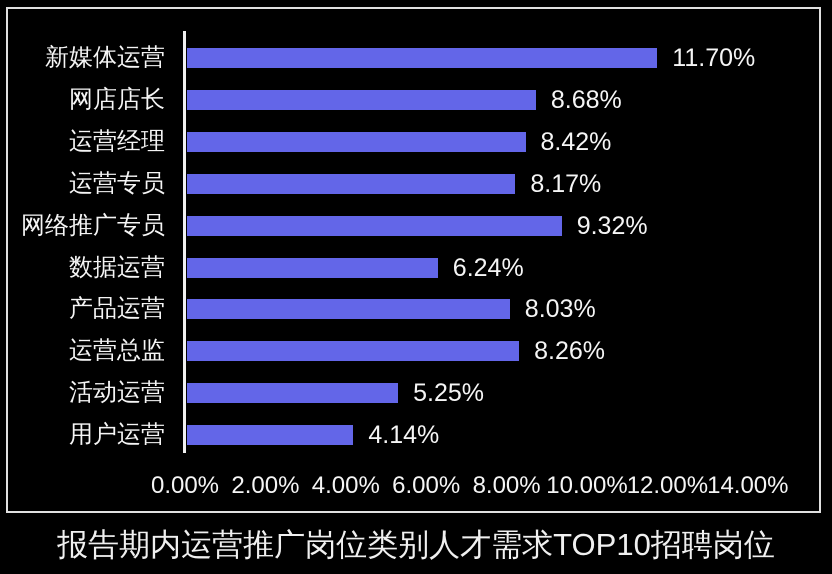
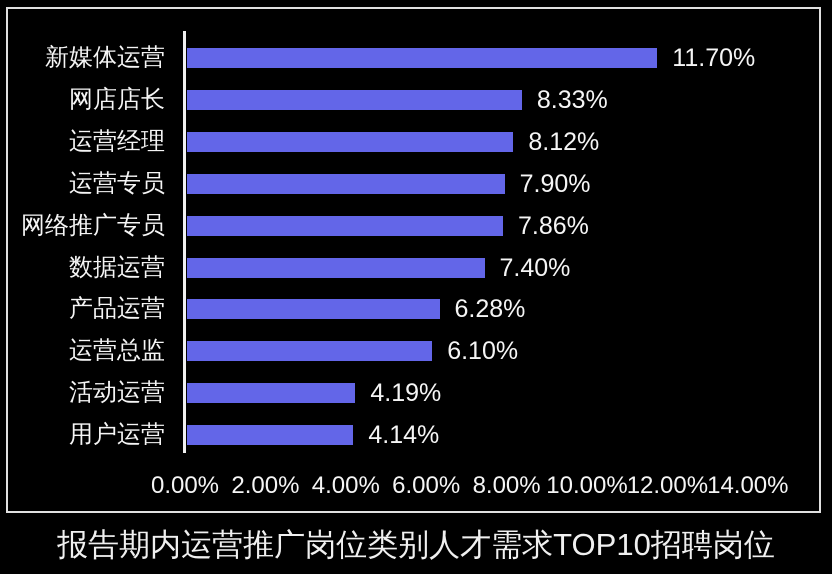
网店店长: 8.68% -> 8.33%
运营经理: 8.42% -> 8.12%
运营专员: 8.17% -> 7.90%
网络推广专员: 9.32% -> 7.86%
数据运营: 6.24% -> 7.40%
产品运营: 8.03% -> 6.28%
运营总监: 8.26% -> 6.10%
活动运营: 5.25% -> 4.19%
